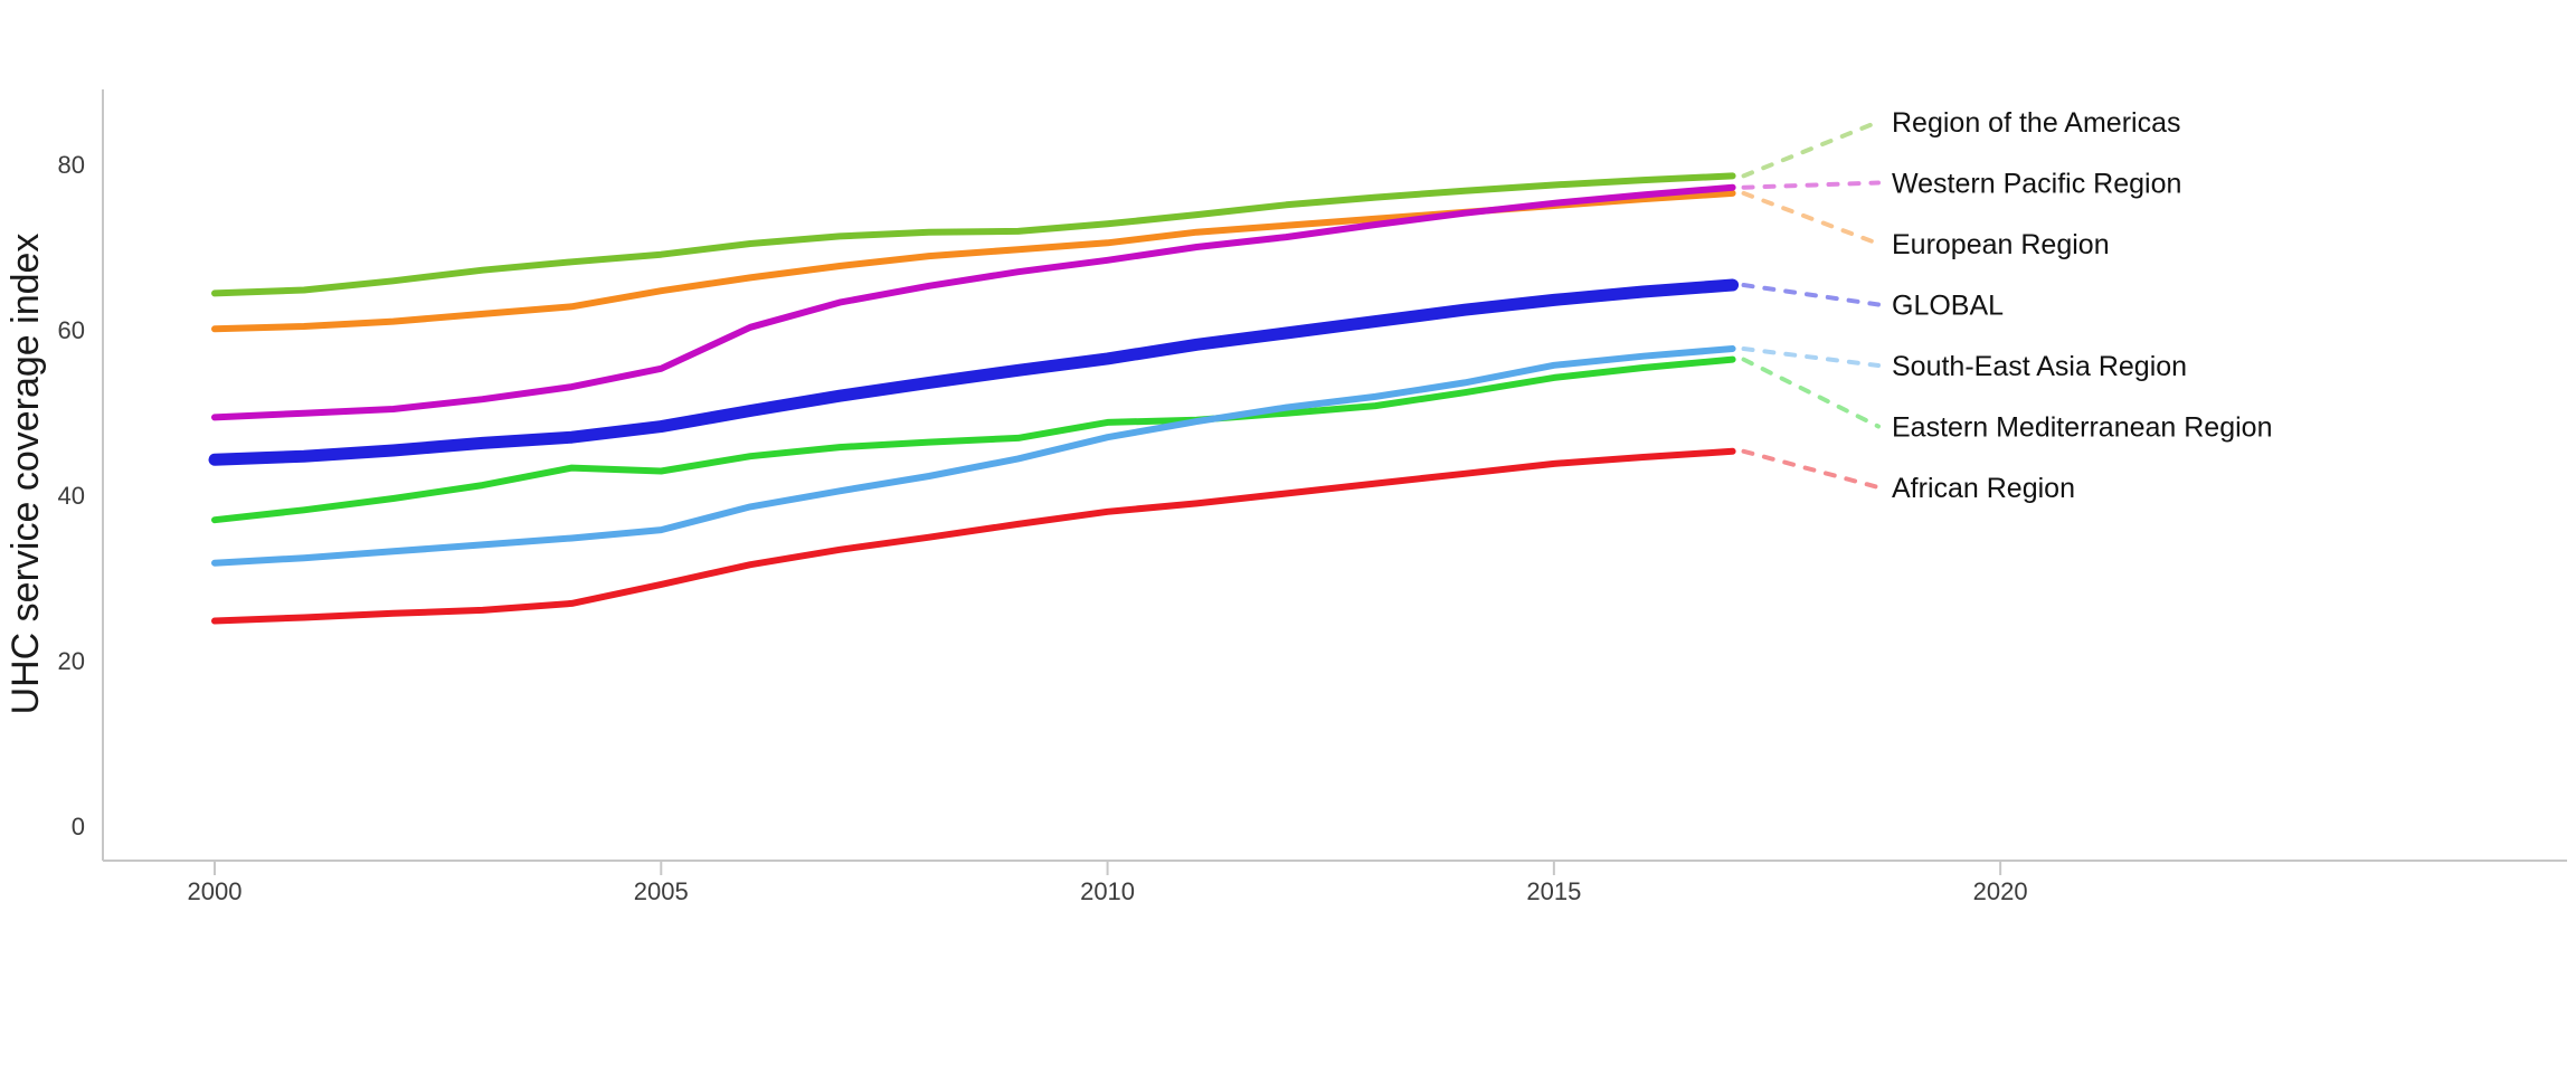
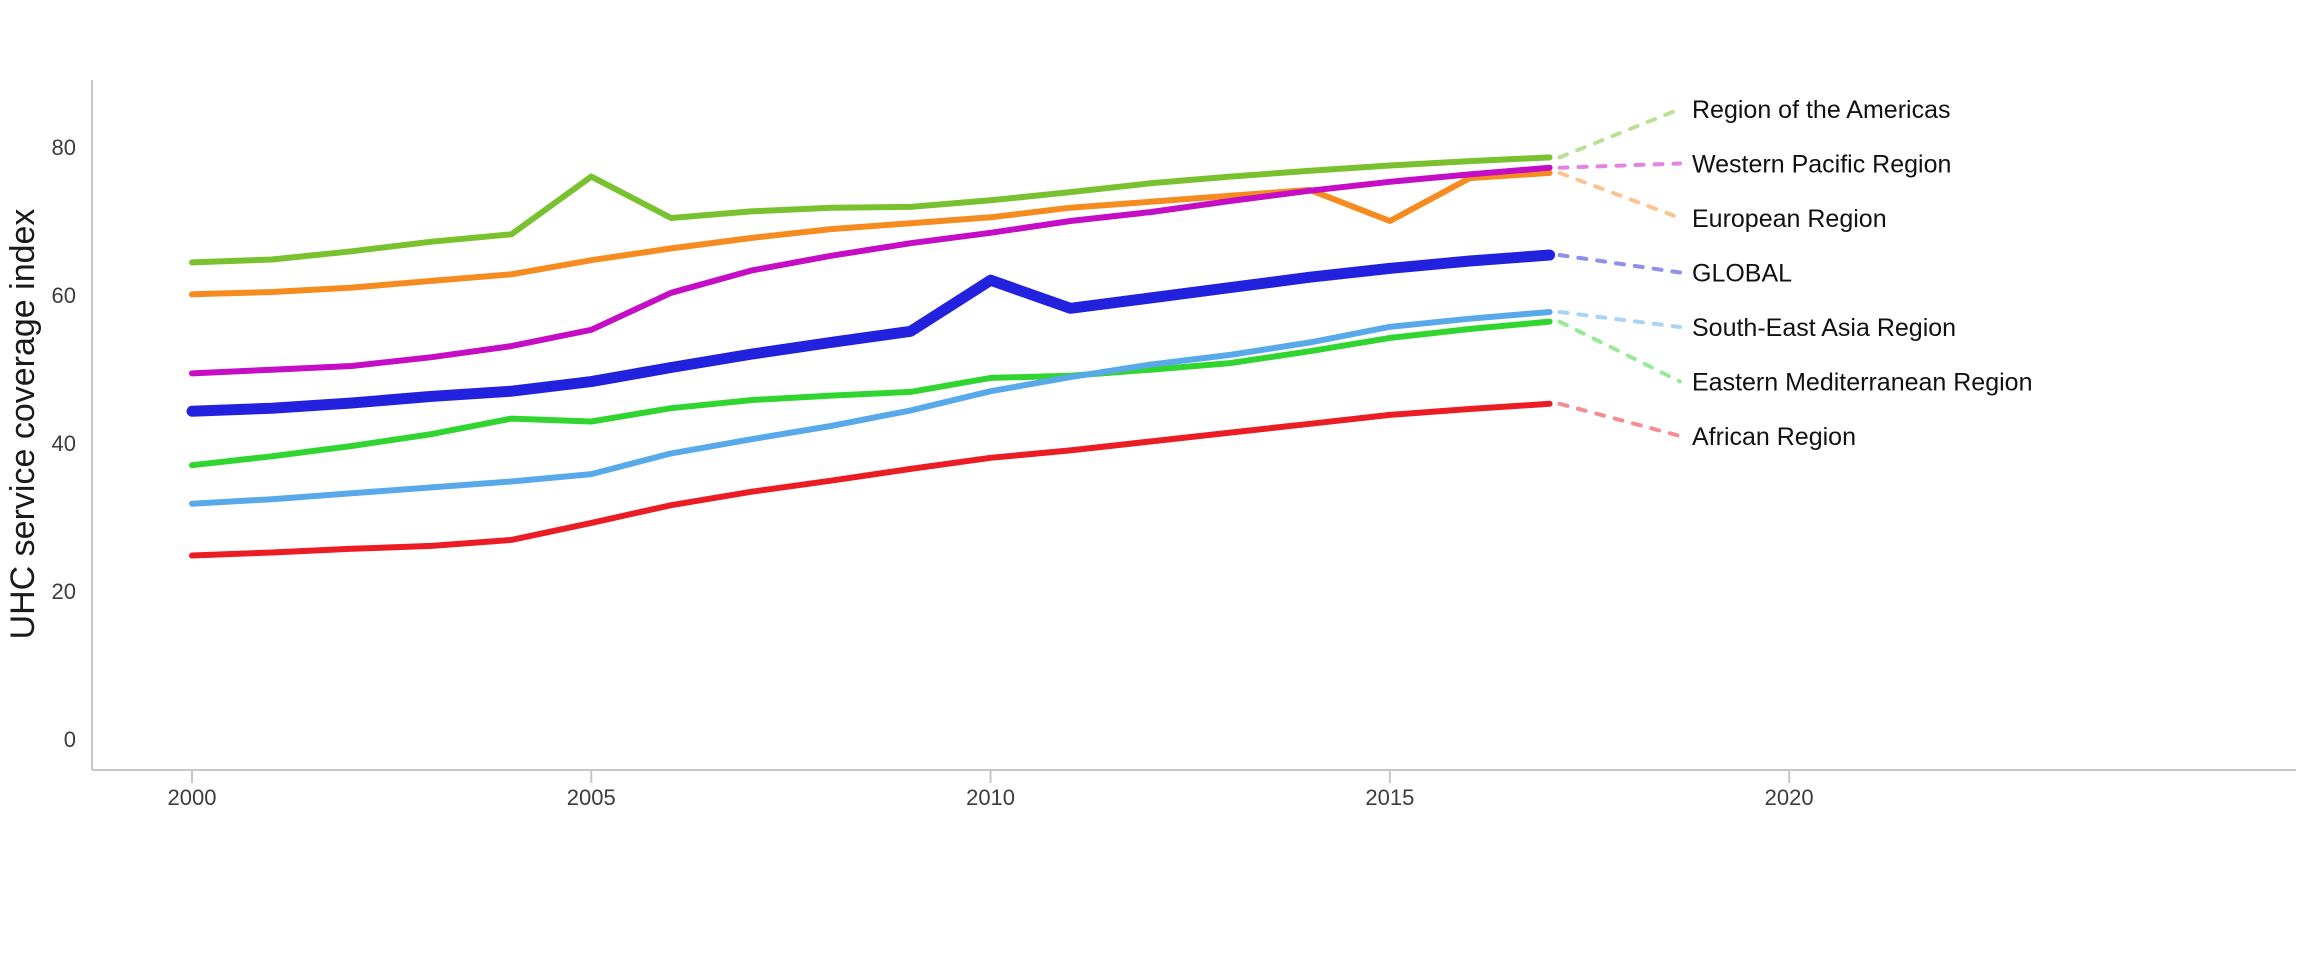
Region of the Americas/2005: 69 -> 76
GLOBAL/2010: 56 -> 62
European Region/2015: 75 -> 70
